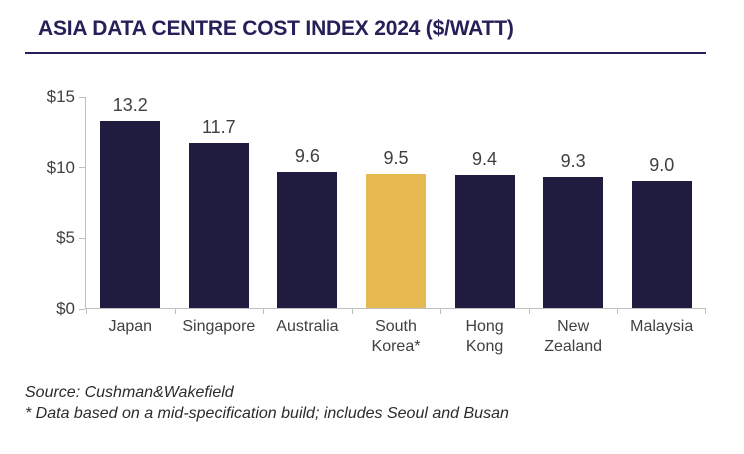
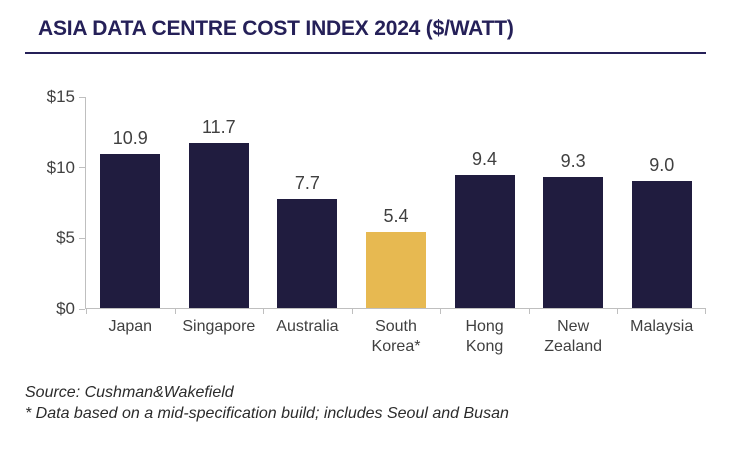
Japan: 13.2 -> 10.9
Australia: 9.6 -> 7.7
South Korea*: 9.5 -> 5.4
